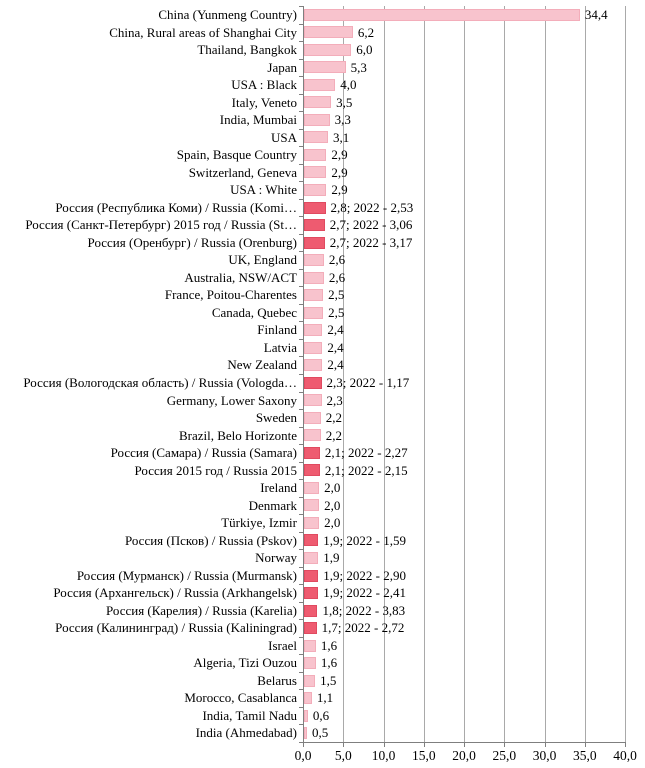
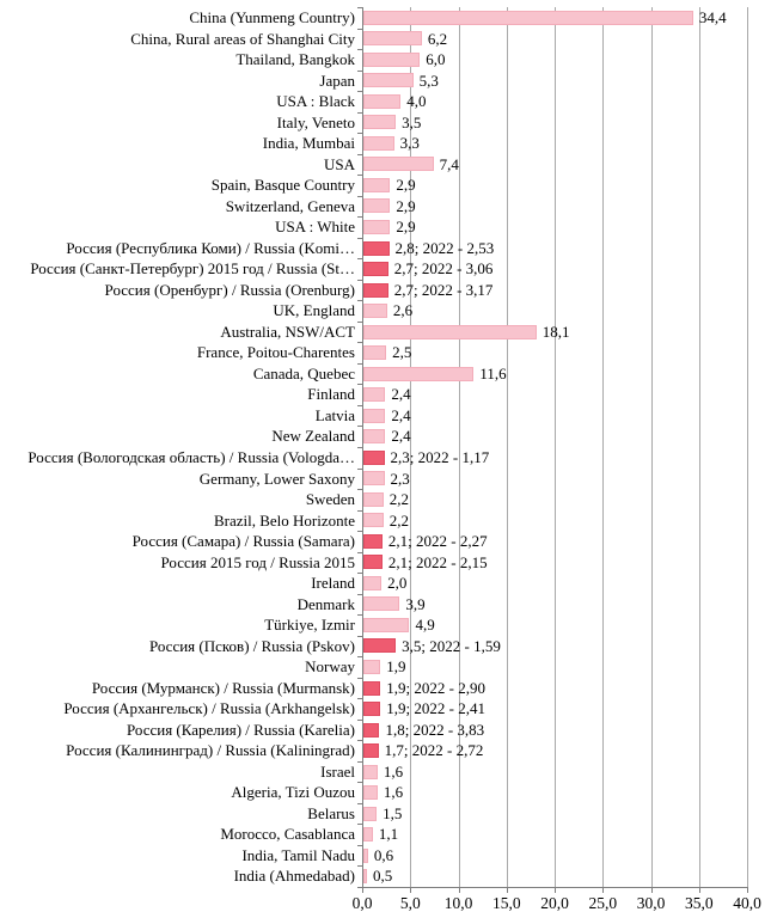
USA: 3,1 -> 7,4
Australia, NSW/ACT: 2,6 -> 18,1
Canada, Quebec: 2,5 -> 11,6
Denmark: 2,0 -> 3,9
Türkiye, Izmir: 2,0 -> 4,9
Россия (Псков) / Russia (Pskov): 1,9 -> 3,5
